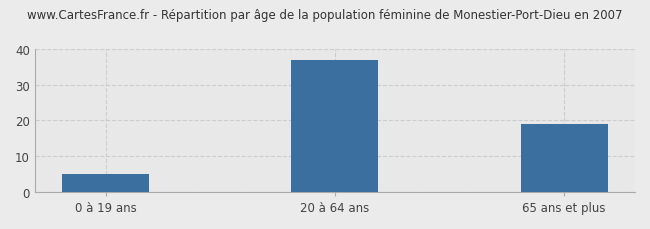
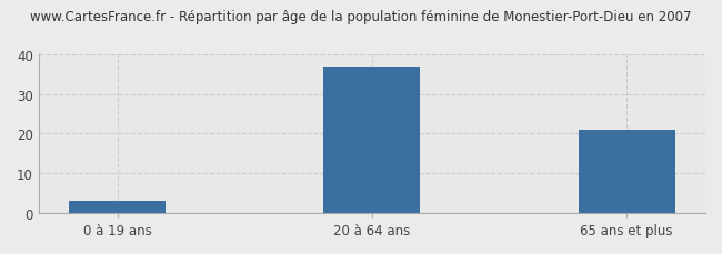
0 à 19 ans: 5 -> 3
65 ans et plus: 19 -> 21
